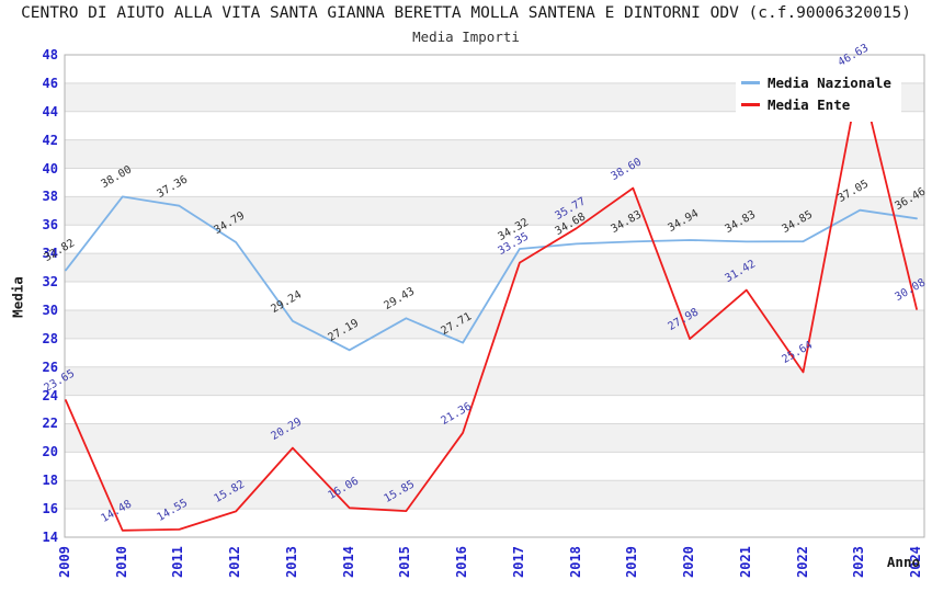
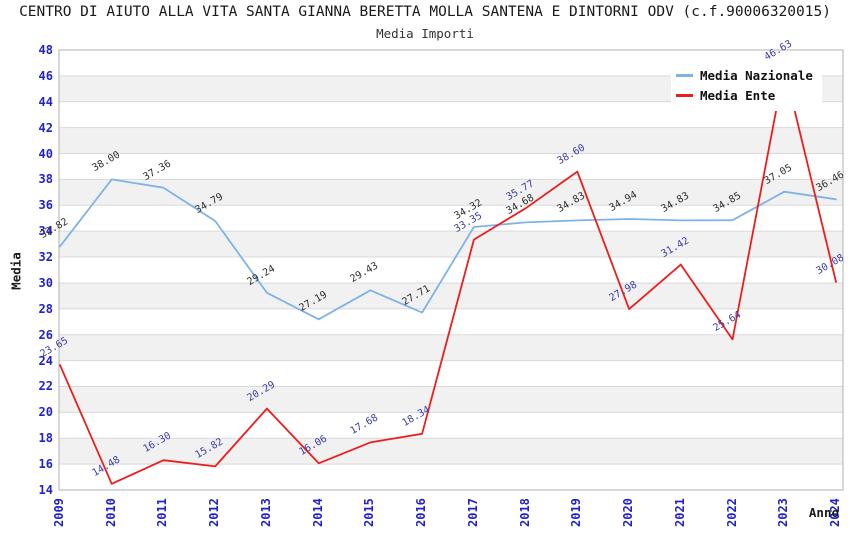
Media Ente/2011: 14.55 -> 16.30
Media Ente/2015: 15.85 -> 17.68
Media Ente/2016: 21.36 -> 18.34
